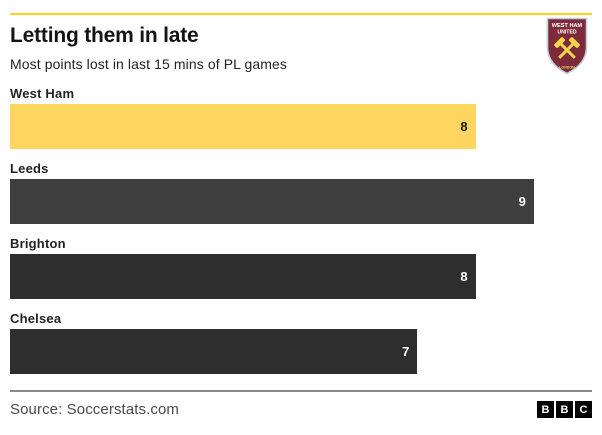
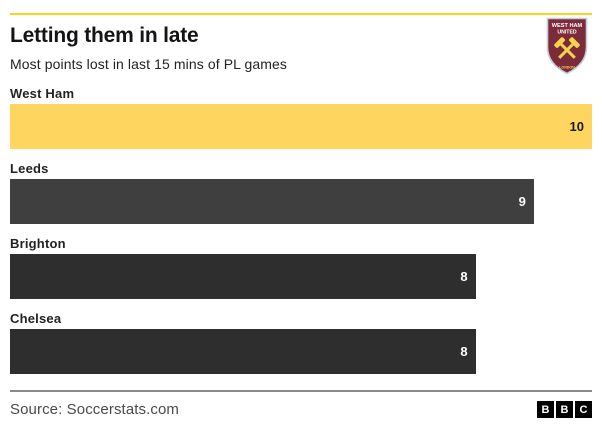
West Ham: 8 -> 10
Chelsea: 7 -> 8
